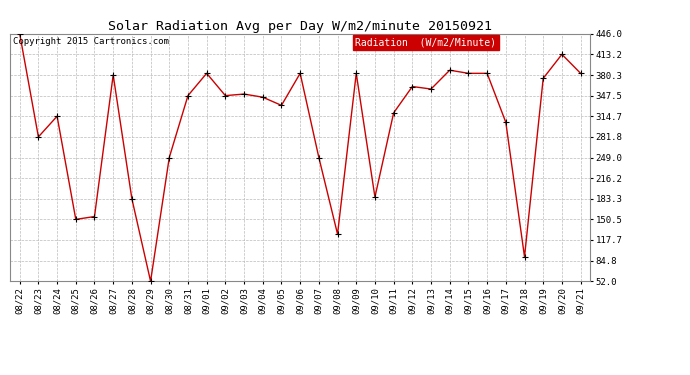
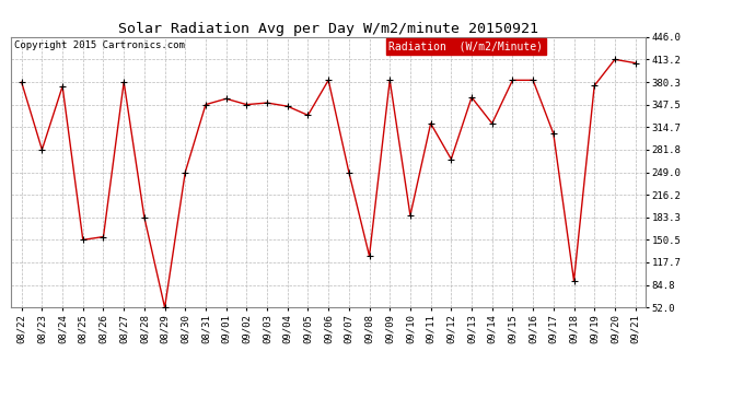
08/22: 446 -> 380
08/24: 315 -> 374
09/01: 383 -> 356
09/12: 362 -> 268
09/14: 388 -> 320
09/21: 383 -> 408
